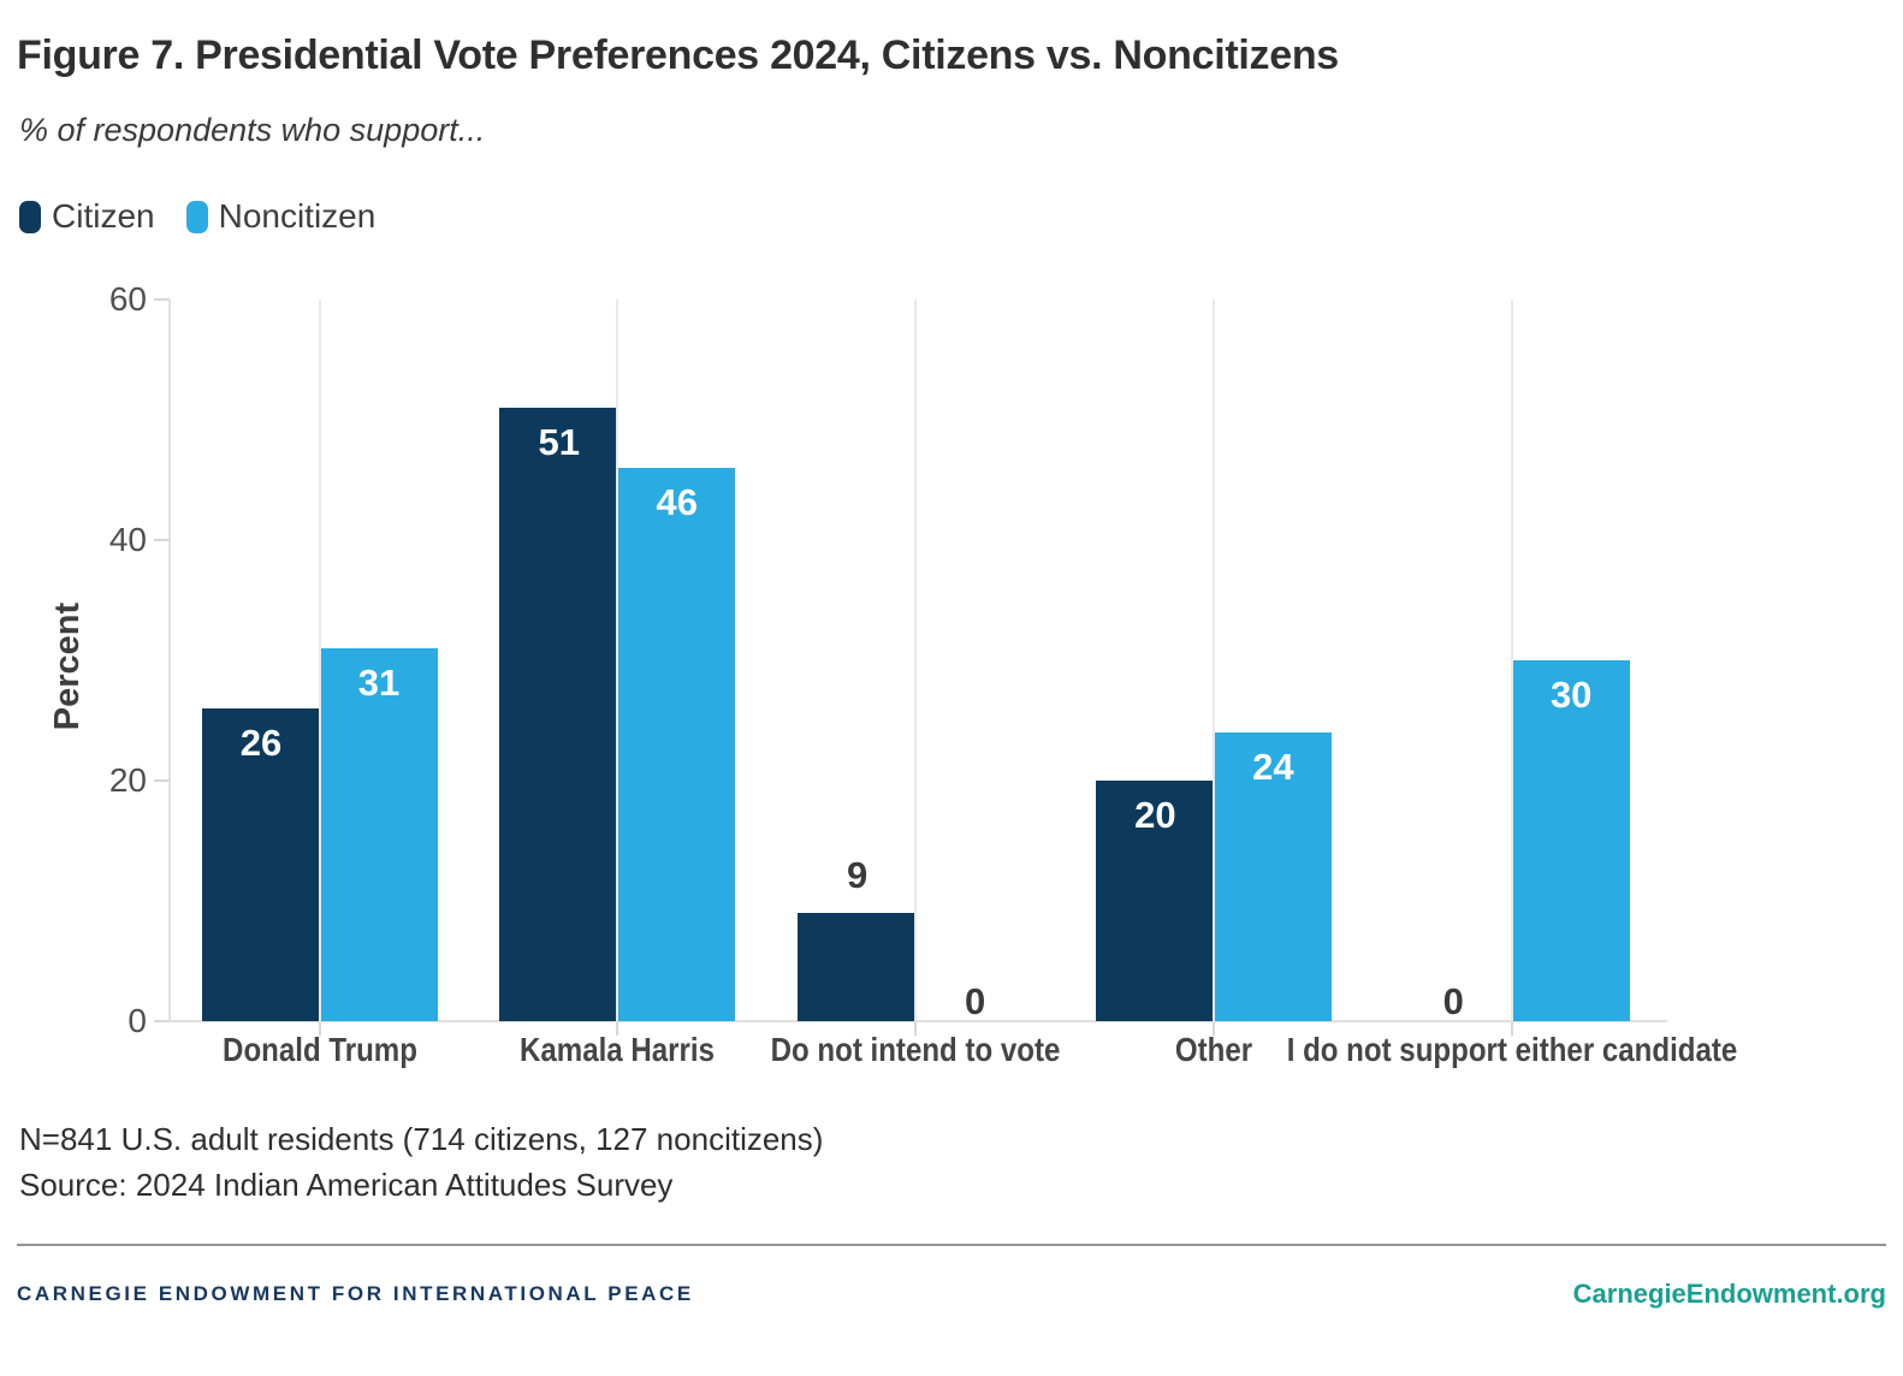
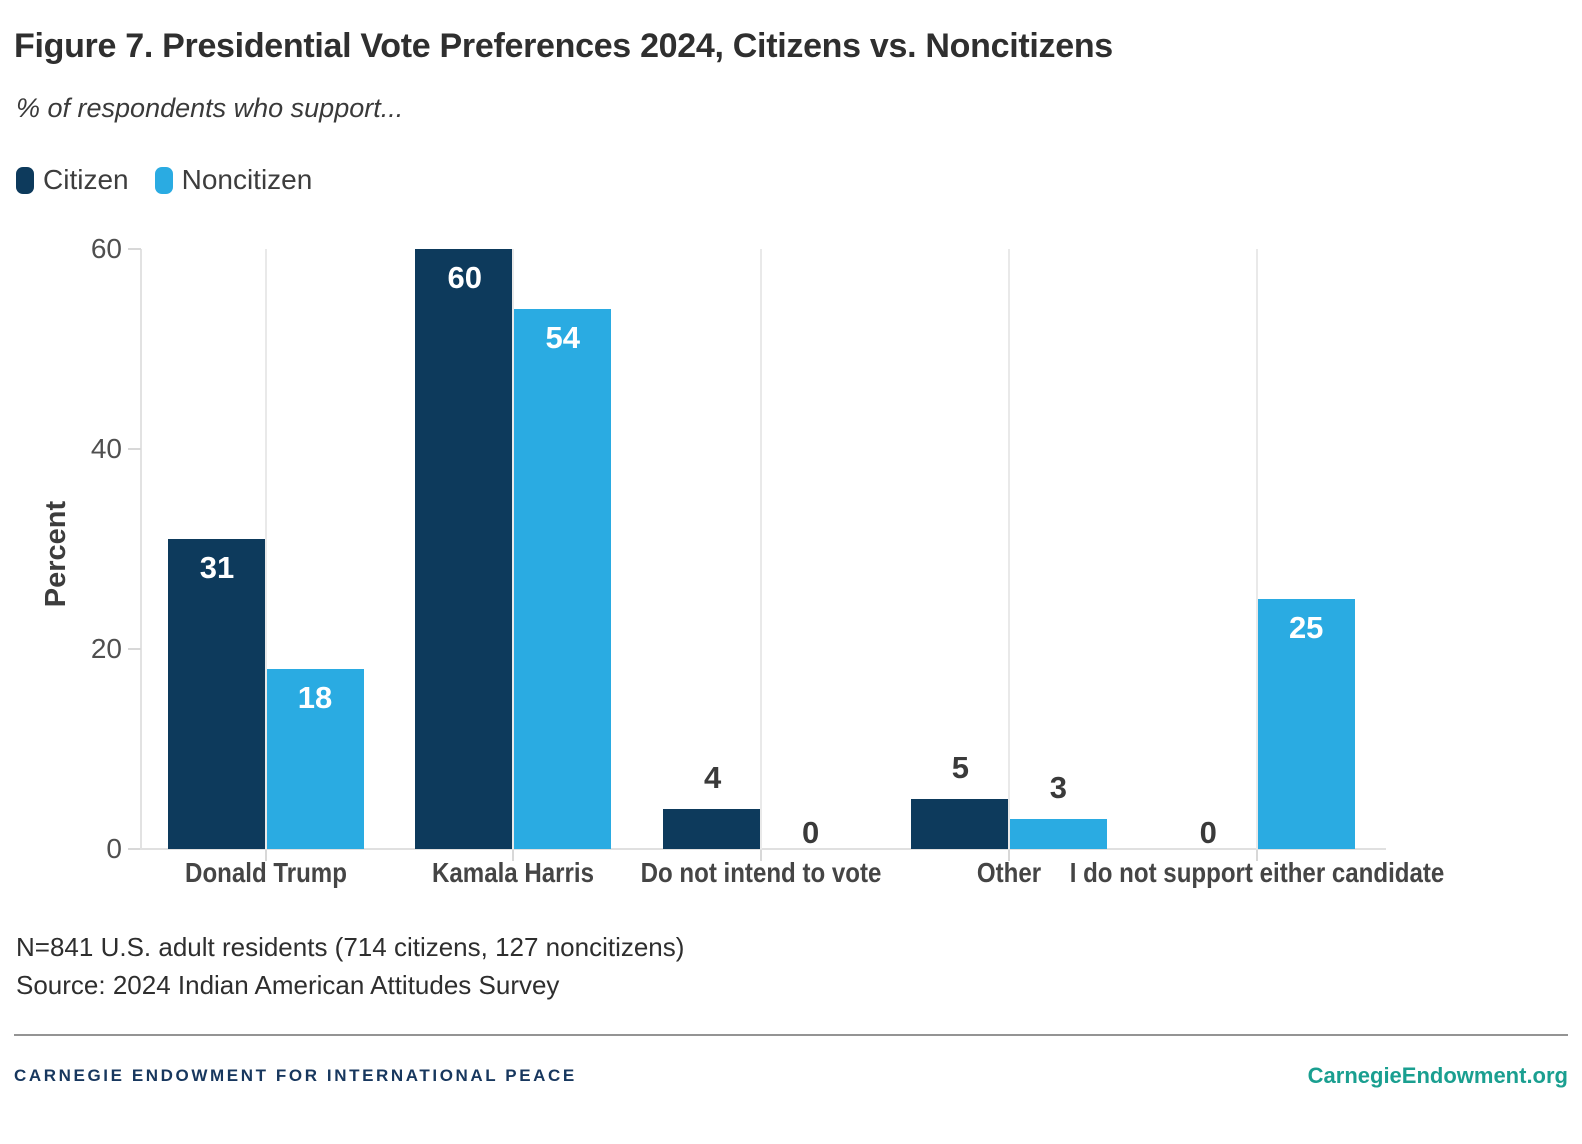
Citizen/Donald Trump: 26 -> 31
Noncitizen/Donald Trump: 31 -> 18
Citizen/Kamala Harris: 51 -> 60
Noncitizen/Kamala Harris: 46 -> 54
Citizen/Do not intend to vote: 9 -> 4
Citizen/Other: 20 -> 5
Noncitizen/Other: 24 -> 3
Noncitizen/I do not support either candidate: 30 -> 25
